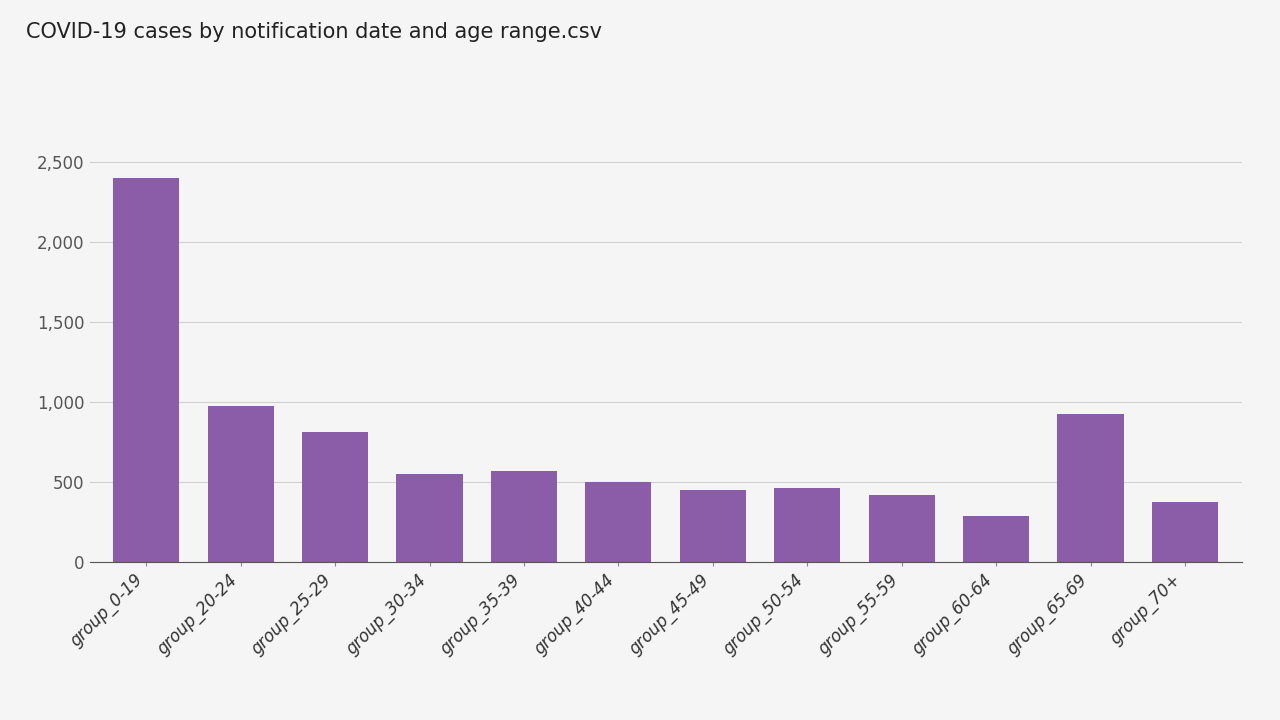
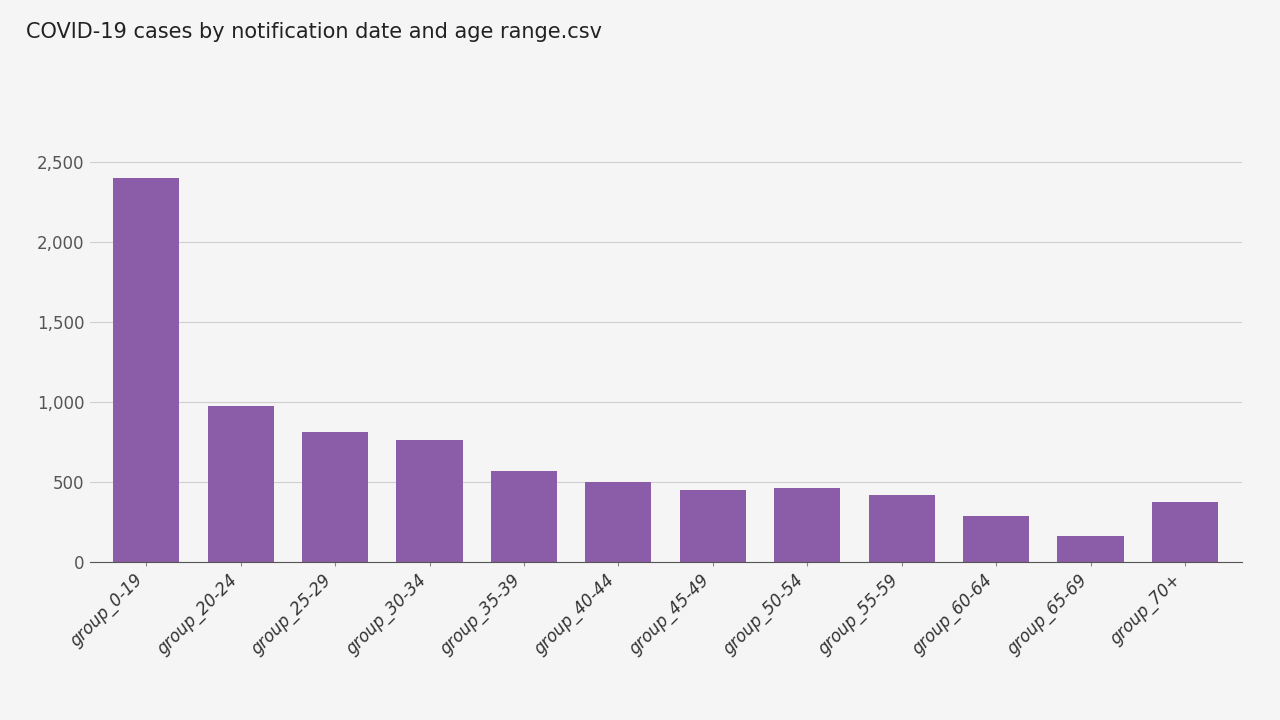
group_30-34: 550 -> 760
group_65-69: 920 -> 160
